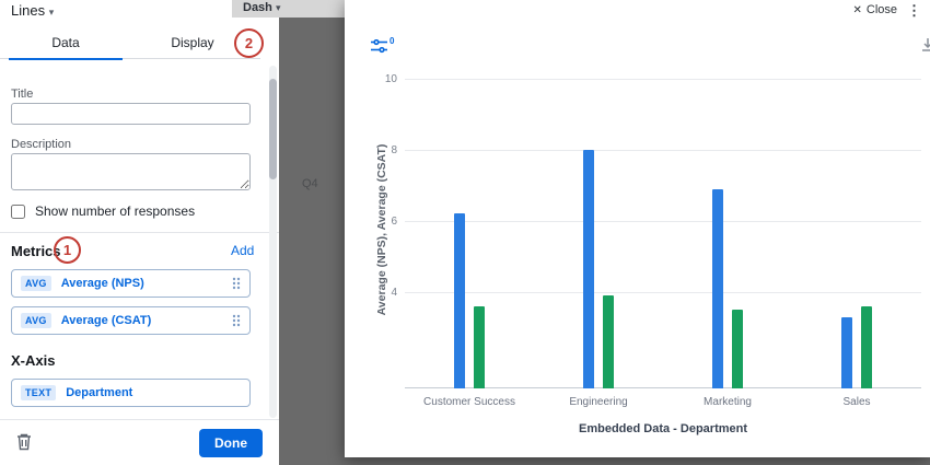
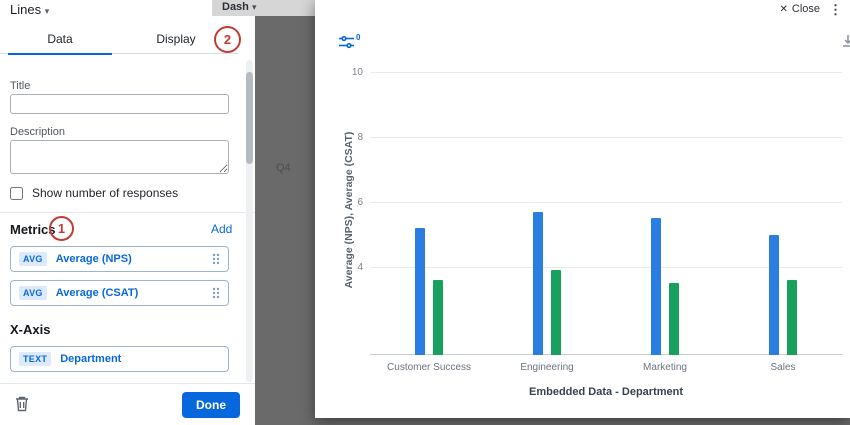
Average (NPS)/Customer Success: 6.2 -> 5.2
Average (NPS)/Engineering: 8.0 -> 5.7
Average (NPS)/Marketing: 6.9 -> 5.5
Average (NPS)/Sales: 3.3 -> 5.0
